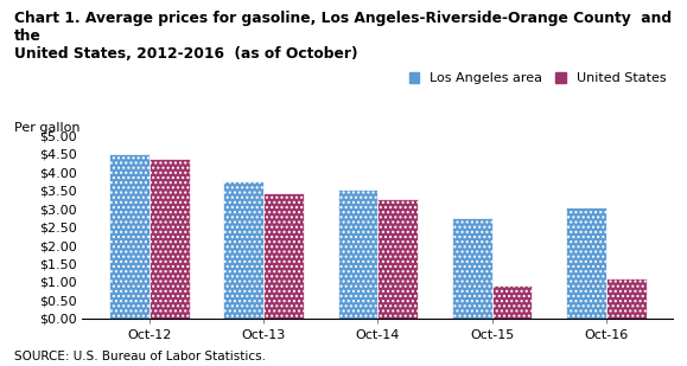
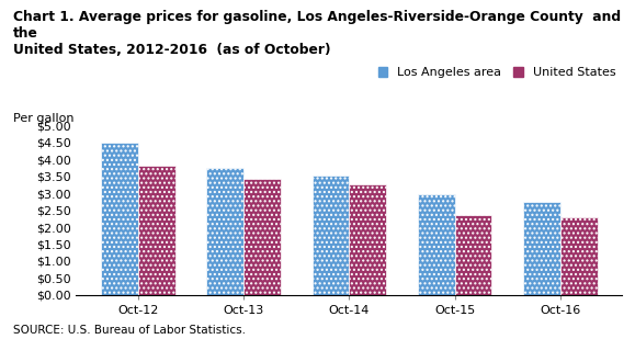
United States/Oct-12: $4.35 -> $3.82
Los Angeles area/Oct-15: $2.75 -> $2.98
United States/Oct-15: $0.90 -> $2.36
Los Angeles area/Oct-16: $3.05 -> $2.76
United States/Oct-16: $1.10 -> $2.30
